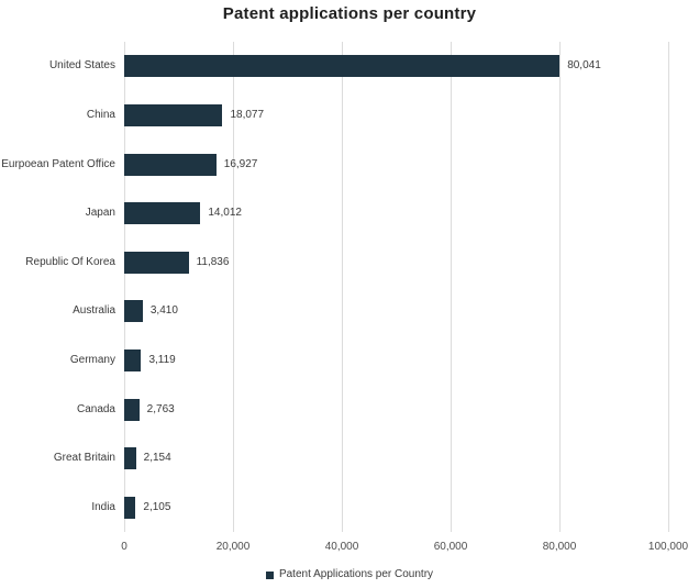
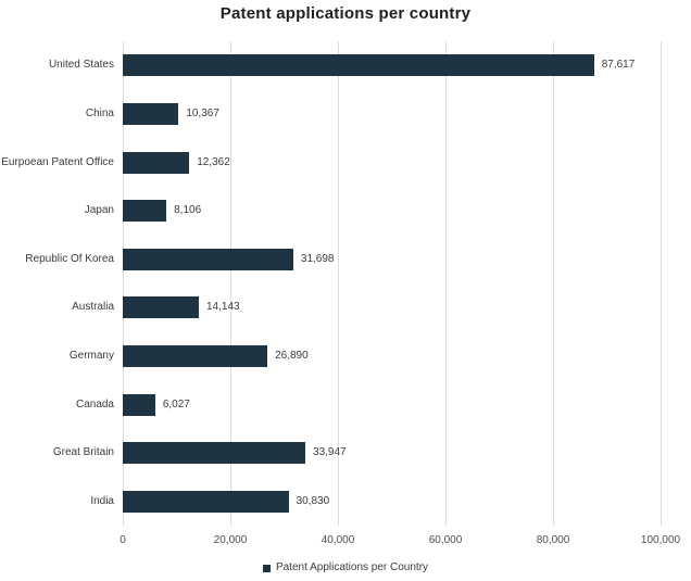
United States: 80,041 -> 87,617
China: 18,077 -> 10,367
Eurpoean Patent Office: 16,927 -> 12,362
Japan: 14,012 -> 8,106
Republic Of Korea: 11,836 -> 31,698
Australia: 3,410 -> 14,143
Germany: 3,119 -> 26,890
Canada: 2,763 -> 6,027
Great Britain: 2,154 -> 33,947
India: 2,105 -> 30,830
